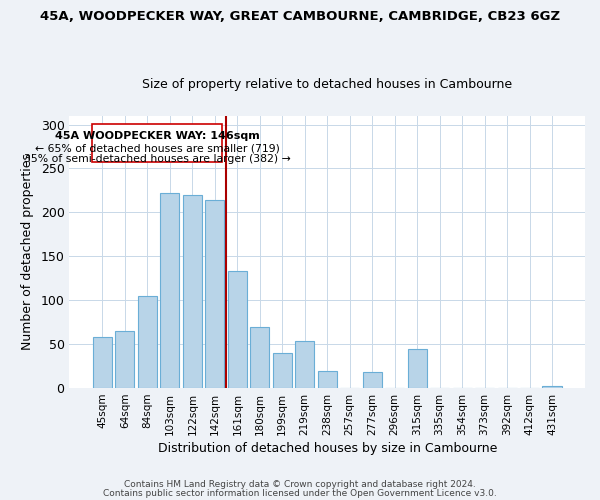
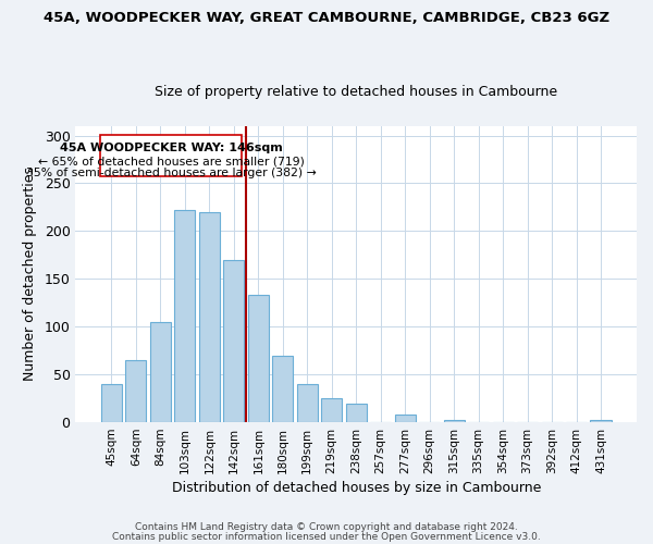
45sqm: 58 -> 40
142sqm: 214 -> 170
219sqm: 54 -> 25
277sqm: 18 -> 8
315sqm: 44 -> 2
